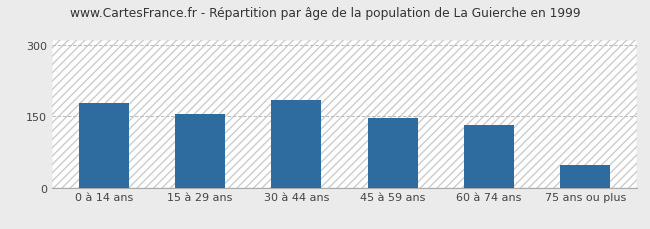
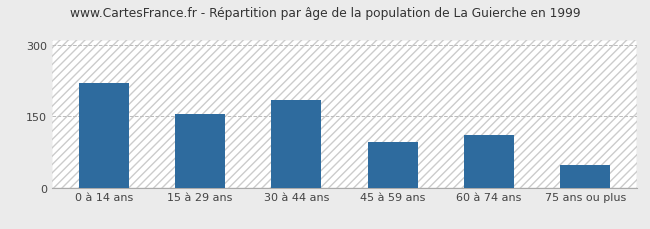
0 à 14 ans: 178 -> 220
45 à 59 ans: 146 -> 95
60 à 74 ans: 132 -> 110
